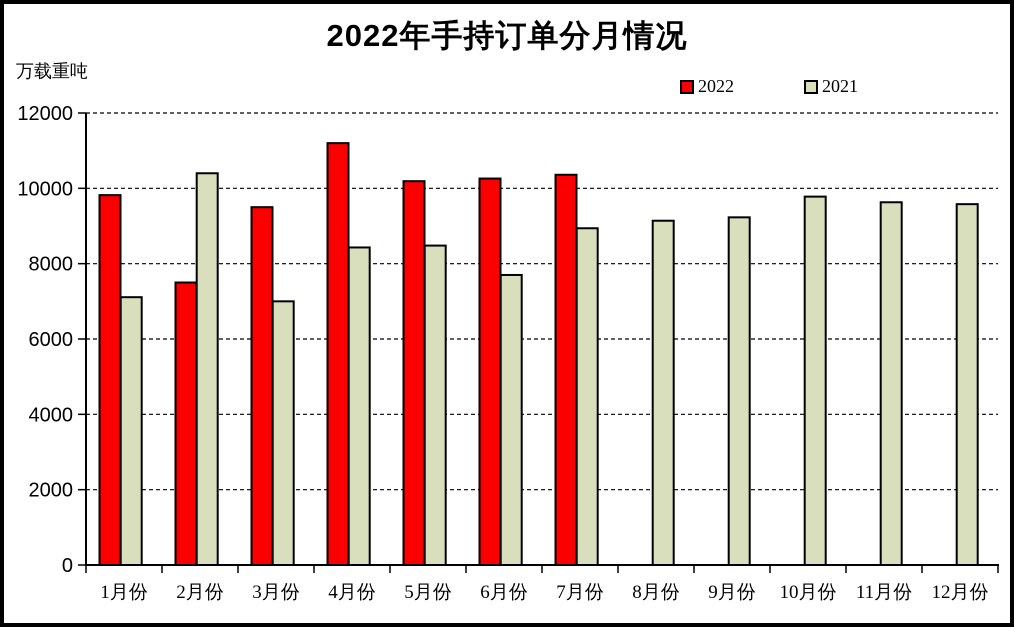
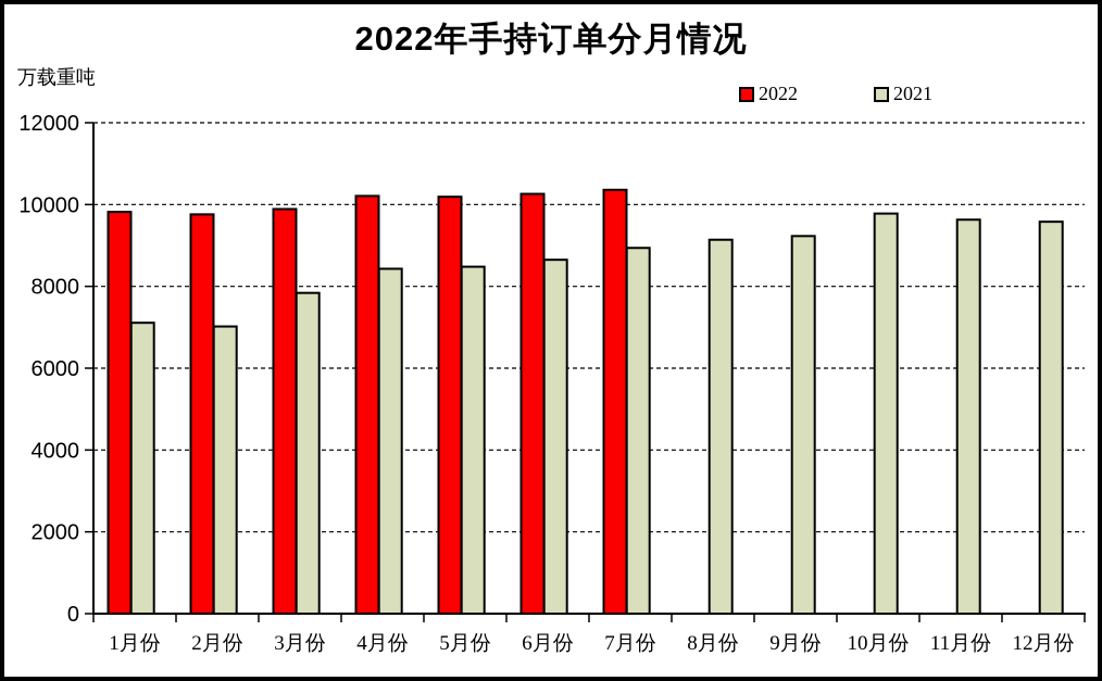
2022/2月份: 7500 -> 9800
2021/2月份: 10400 -> 7000
2022/3月份: 9500 -> 9900
2021/3月份: 7000 -> 7800
2022/4月份: 11200 -> 10200
2021/6月份: 7700 -> 8600
